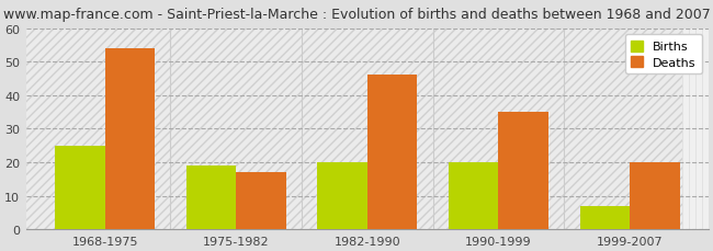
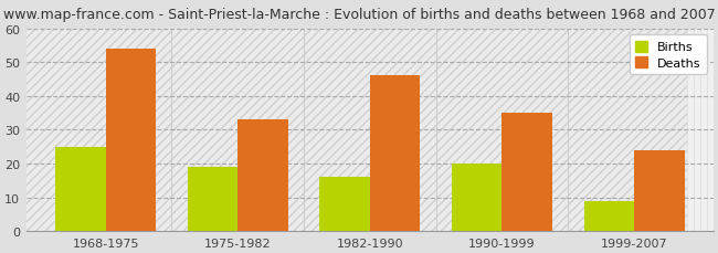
Deaths/1975-1982: 17 -> 33
Births/1982-1990: 20 -> 16
Births/1999-2007: 7 -> 9
Deaths/1999-2007: 20 -> 24
